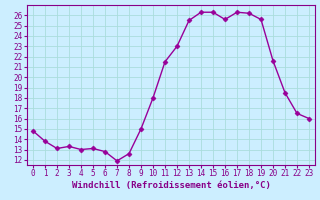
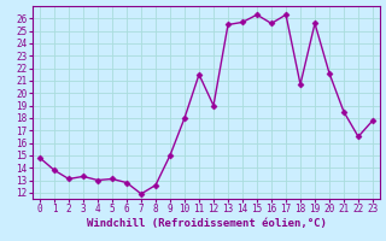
12: 23.0 -> 19.0
14: 26.3 -> 25.7
18: 26.2 -> 20.7
23: 16.0 -> 17.8
